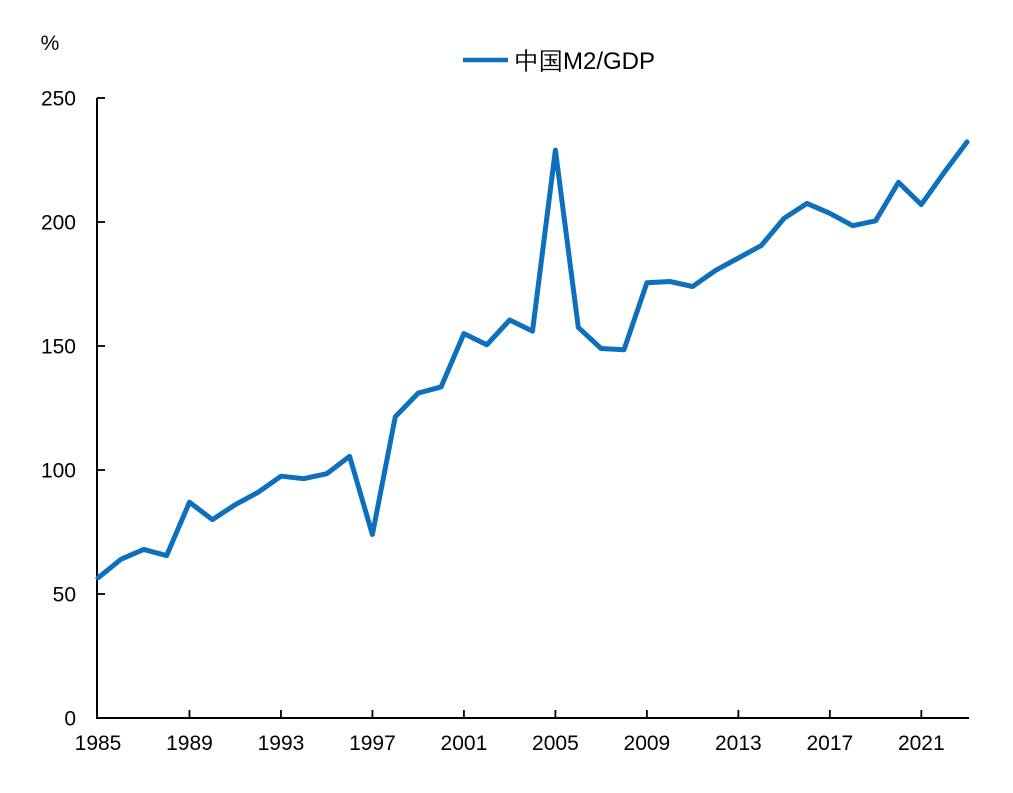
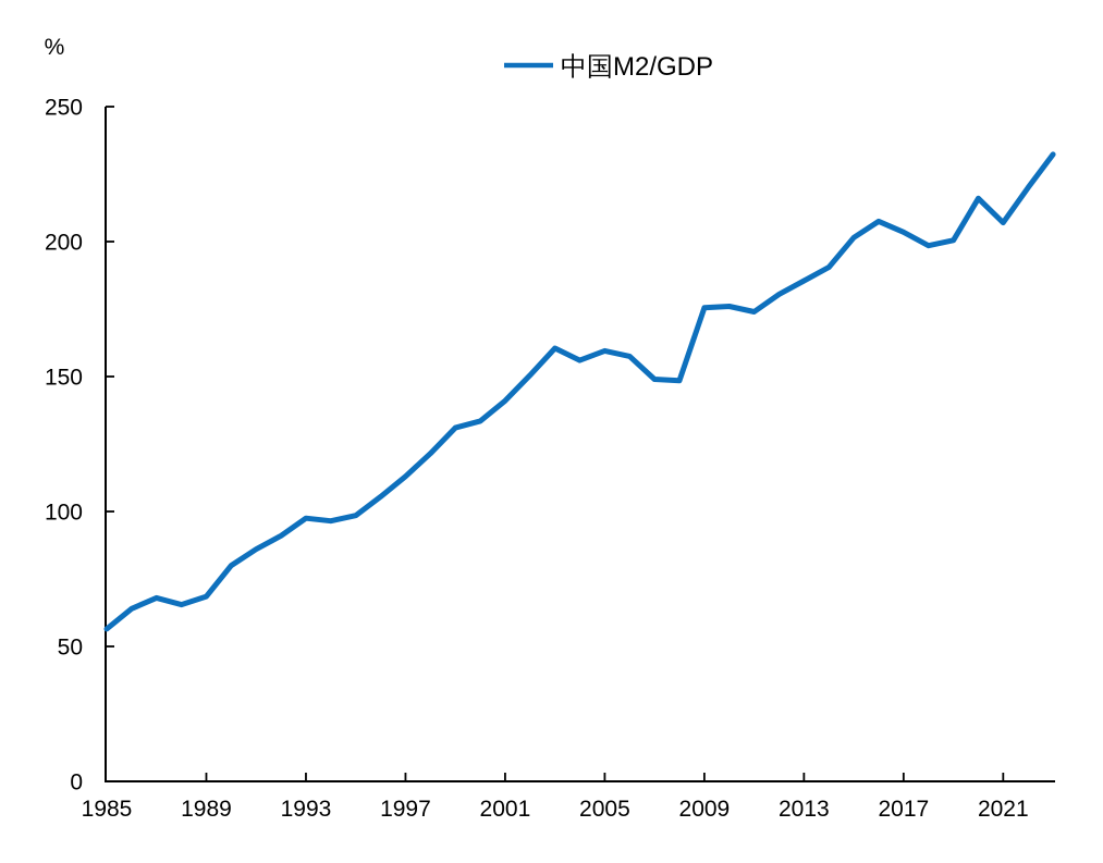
1989: 87 -> 68
1997: 74 -> 113
2001: 155 -> 141
2005: 229 -> 160
